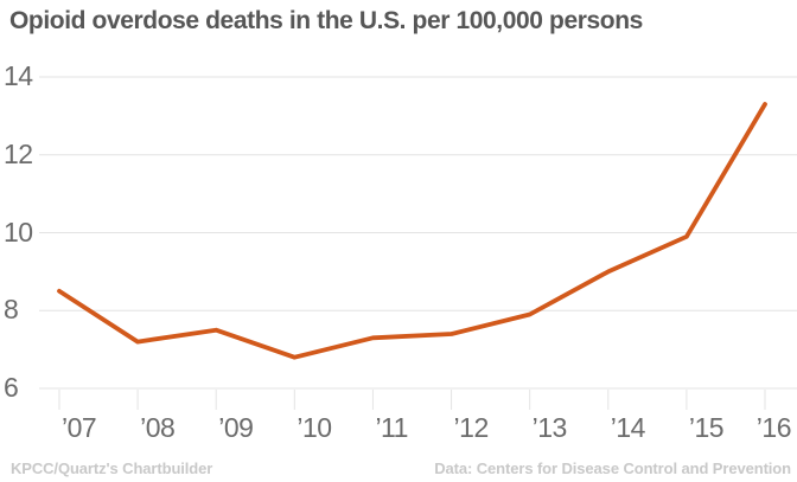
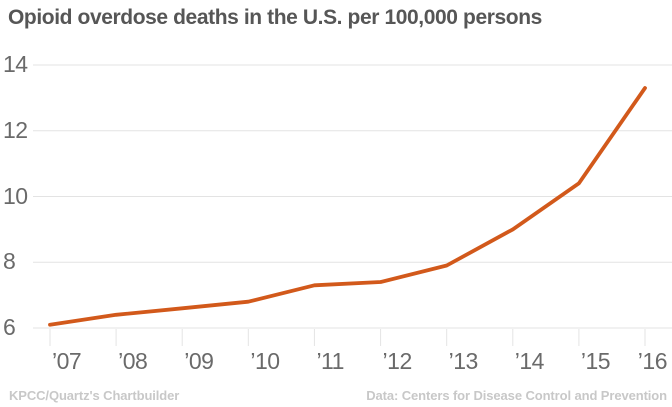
’07: 8.5 -> 6.1
’08: 7.2 -> 6.4
’09: 7.5 -> 6.6
’15: 9.9 -> 10.4
